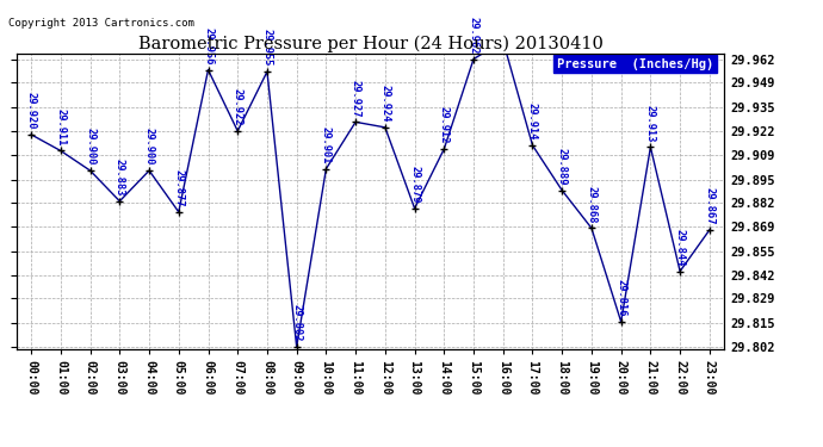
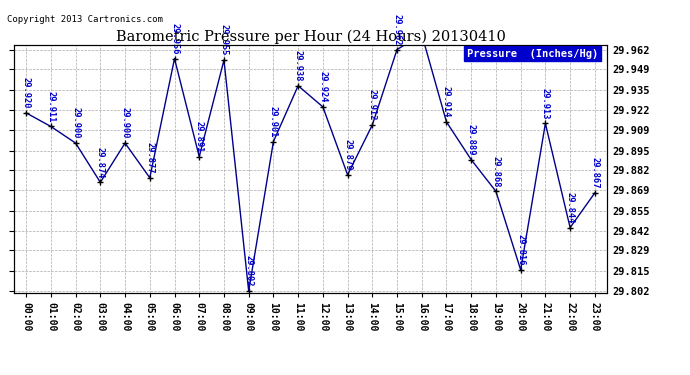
03:00: 29.883 -> 29.874
07:00: 29.922 -> 29.891
11:00: 29.927 -> 29.938
